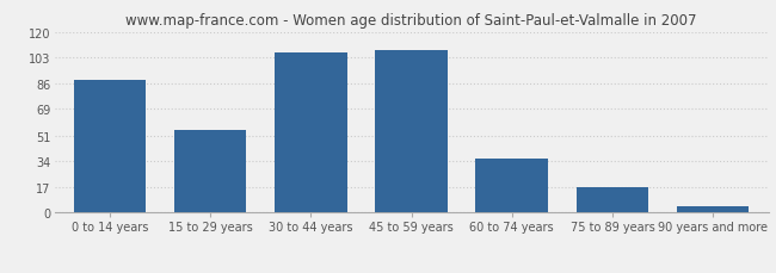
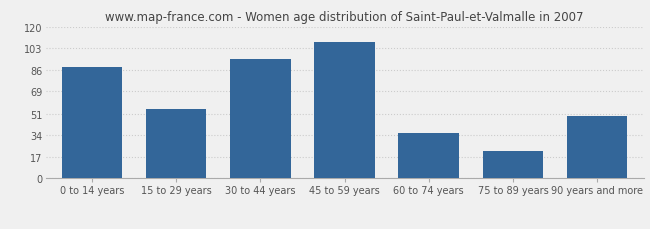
30 to 44 years: 106 -> 94
75 to 89 years: 17 -> 22
90 years and more: 4 -> 49
